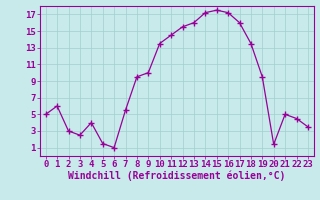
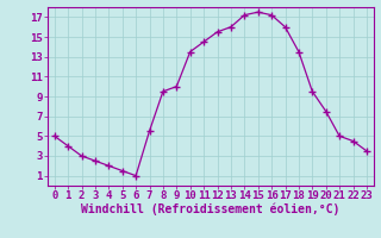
1: 6.0 -> 4.0
4: 4.0 -> 2.0
20: 1.4 -> 7.5
